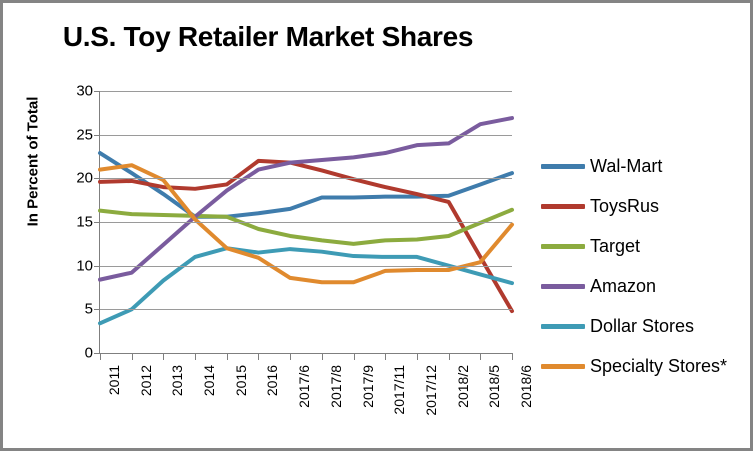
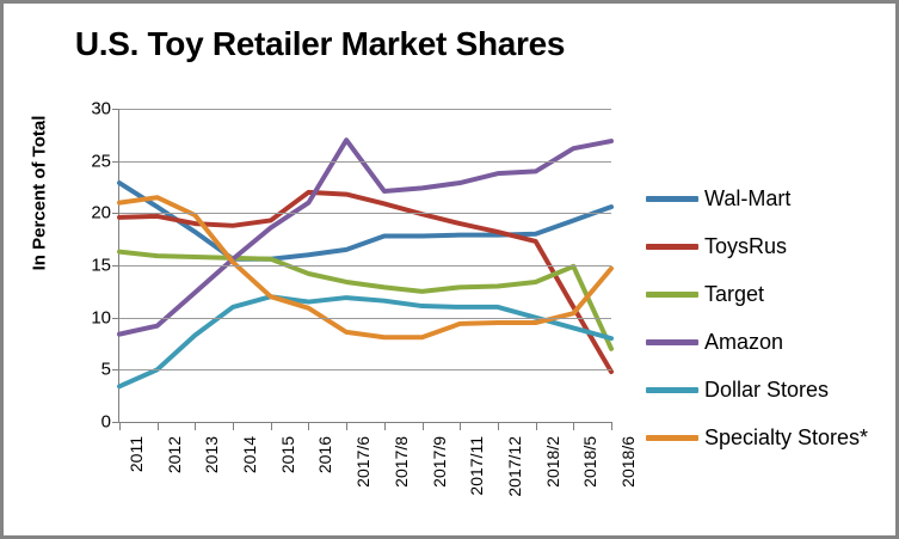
Amazon/2017/6: 22 -> 27
Target/2018/6: 16 -> 7
